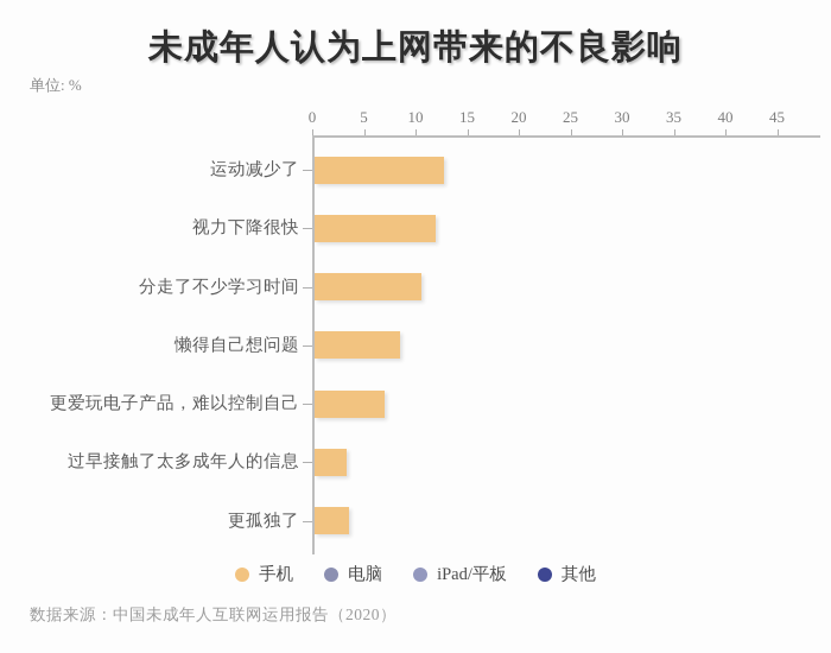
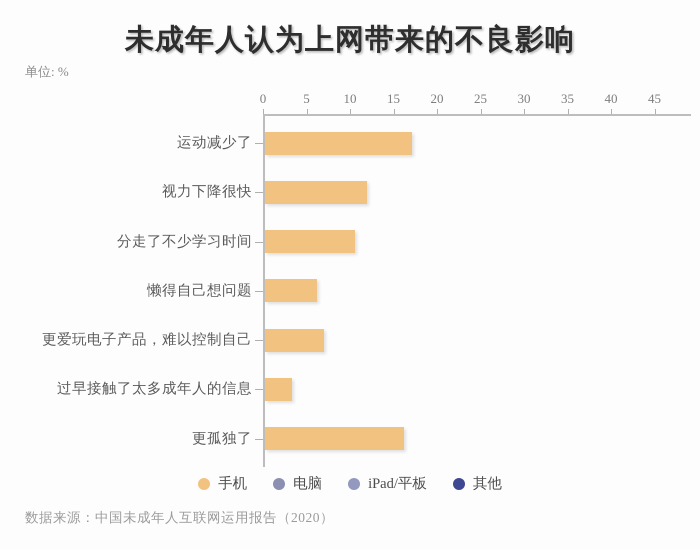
运动减少了: 13 -> 17
懒得自己想问题: 8 -> 6
更孤独了: 3 -> 16
